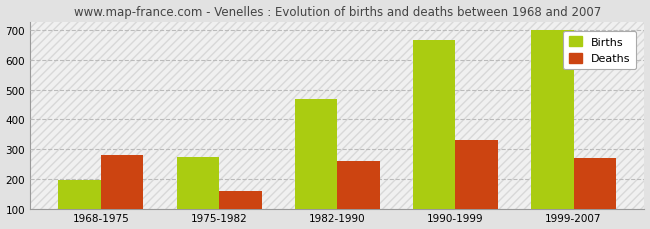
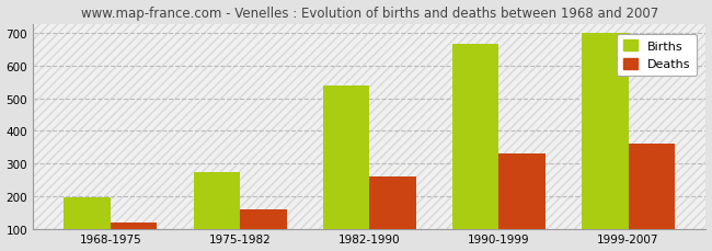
Deaths/1968-1975: 280 -> 118
Births/1982-1990: 470 -> 541
Deaths/1999-2007: 270 -> 362
